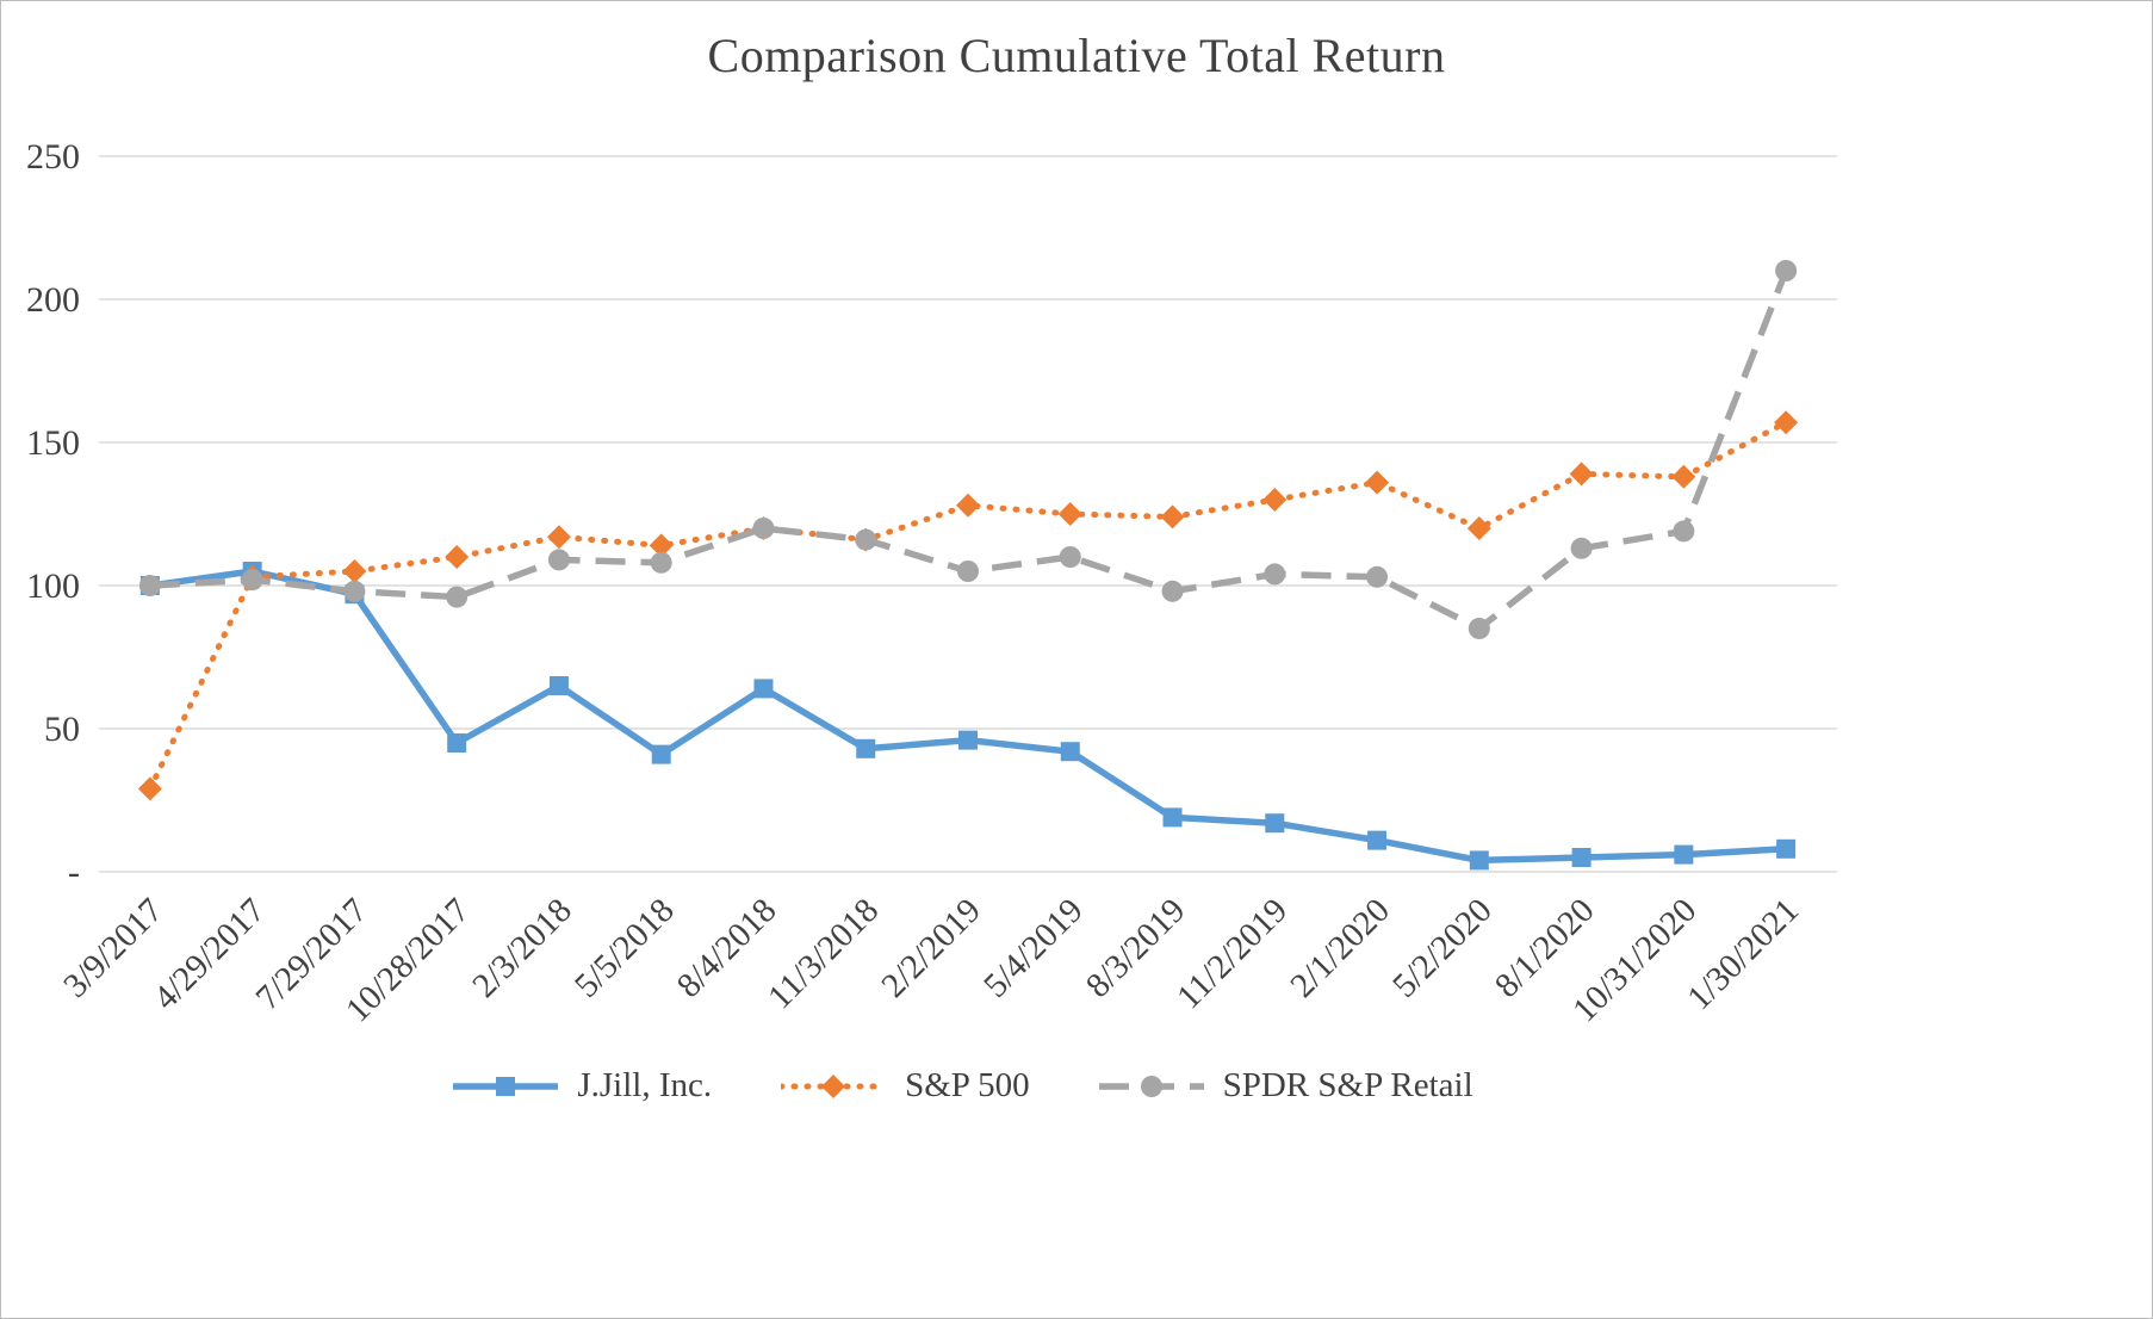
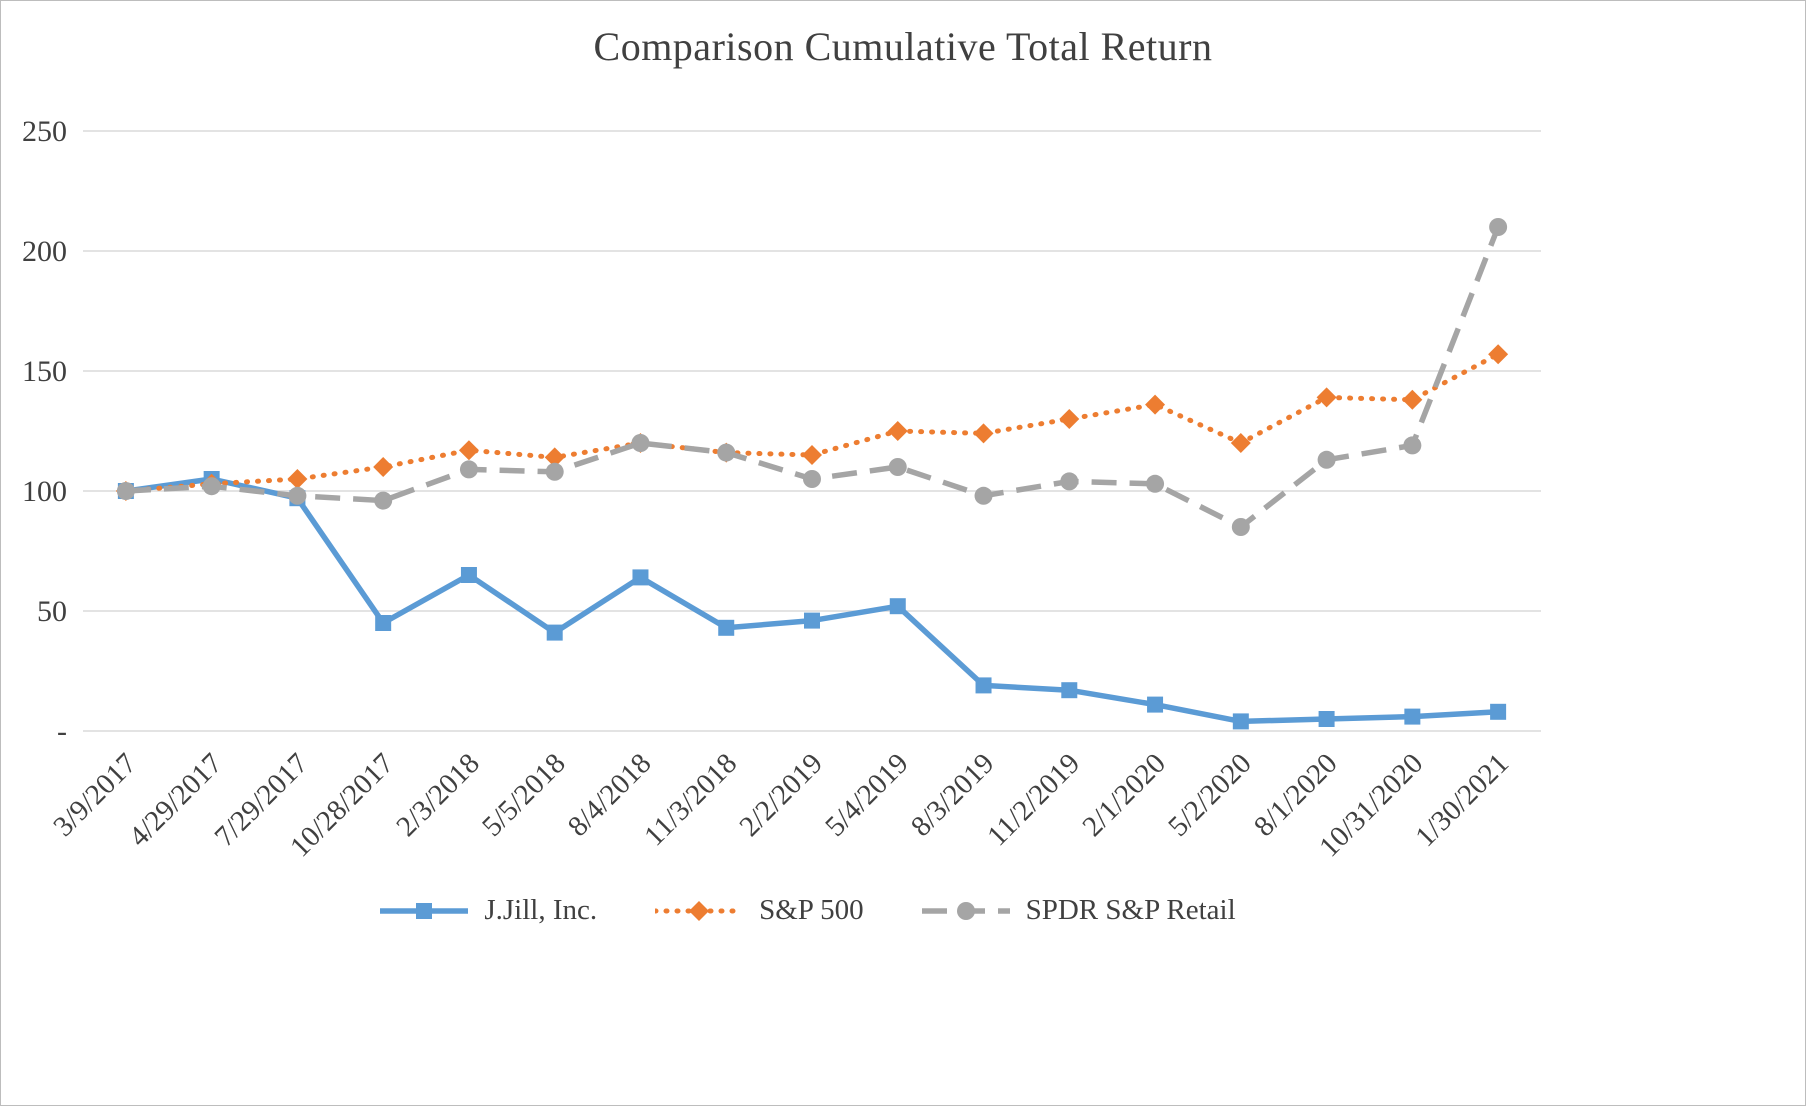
S&P 500/3/9/2017: 29 -> 100
S&P 500/2/2/2019: 128 -> 115
J.Jill, Inc./5/4/2019: 42 -> 52
